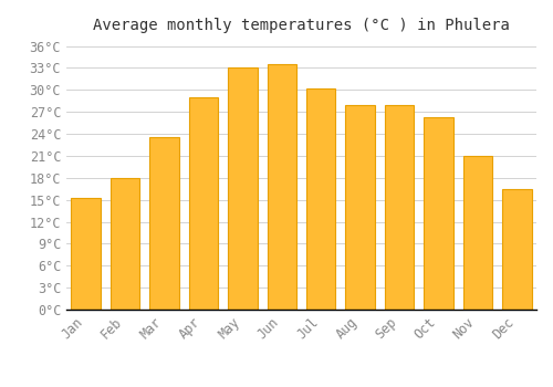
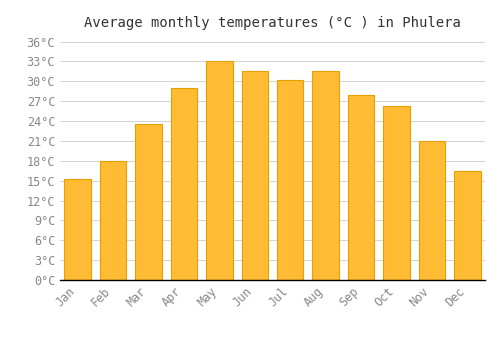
Jun: 33.5°C -> 31.6°C
Aug: 28.0°C -> 31.6°C
